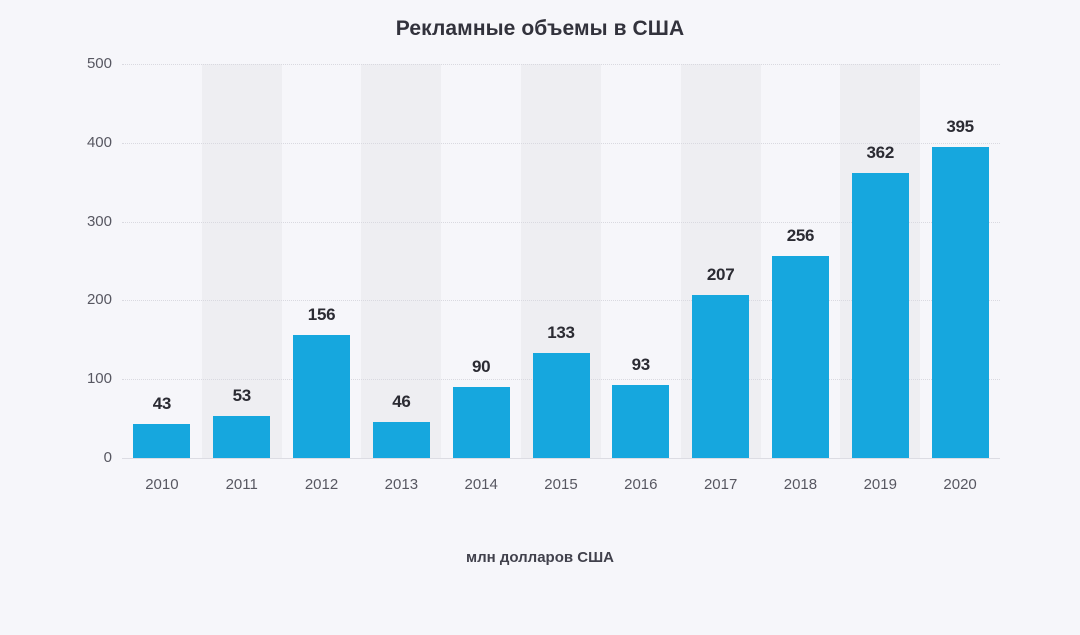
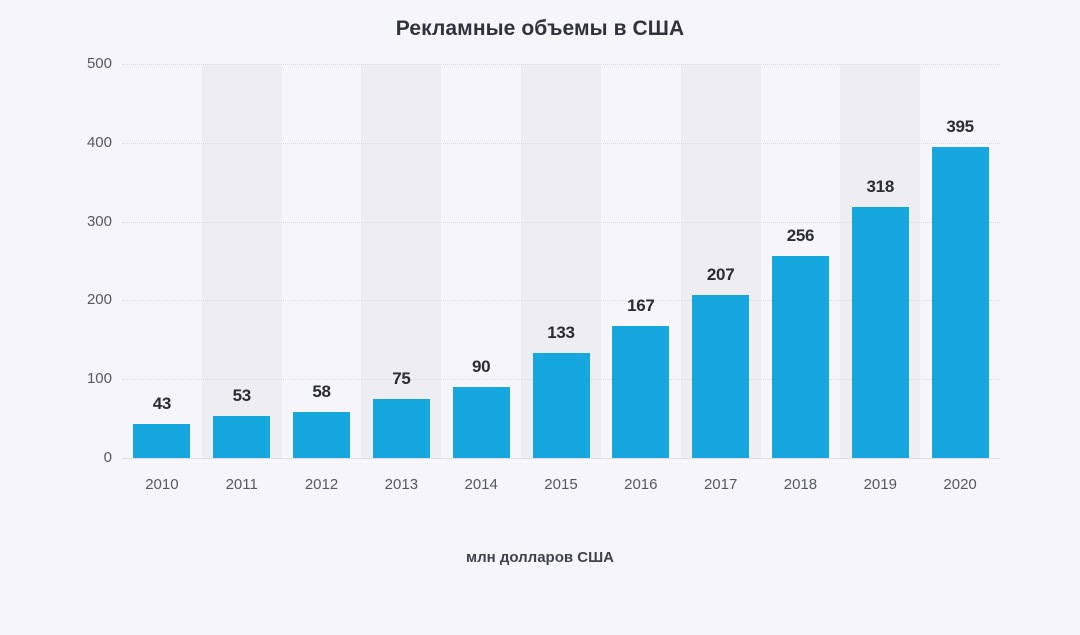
2012: 156 -> 58
2013: 46 -> 75
2016: 93 -> 167
2019: 362 -> 318
